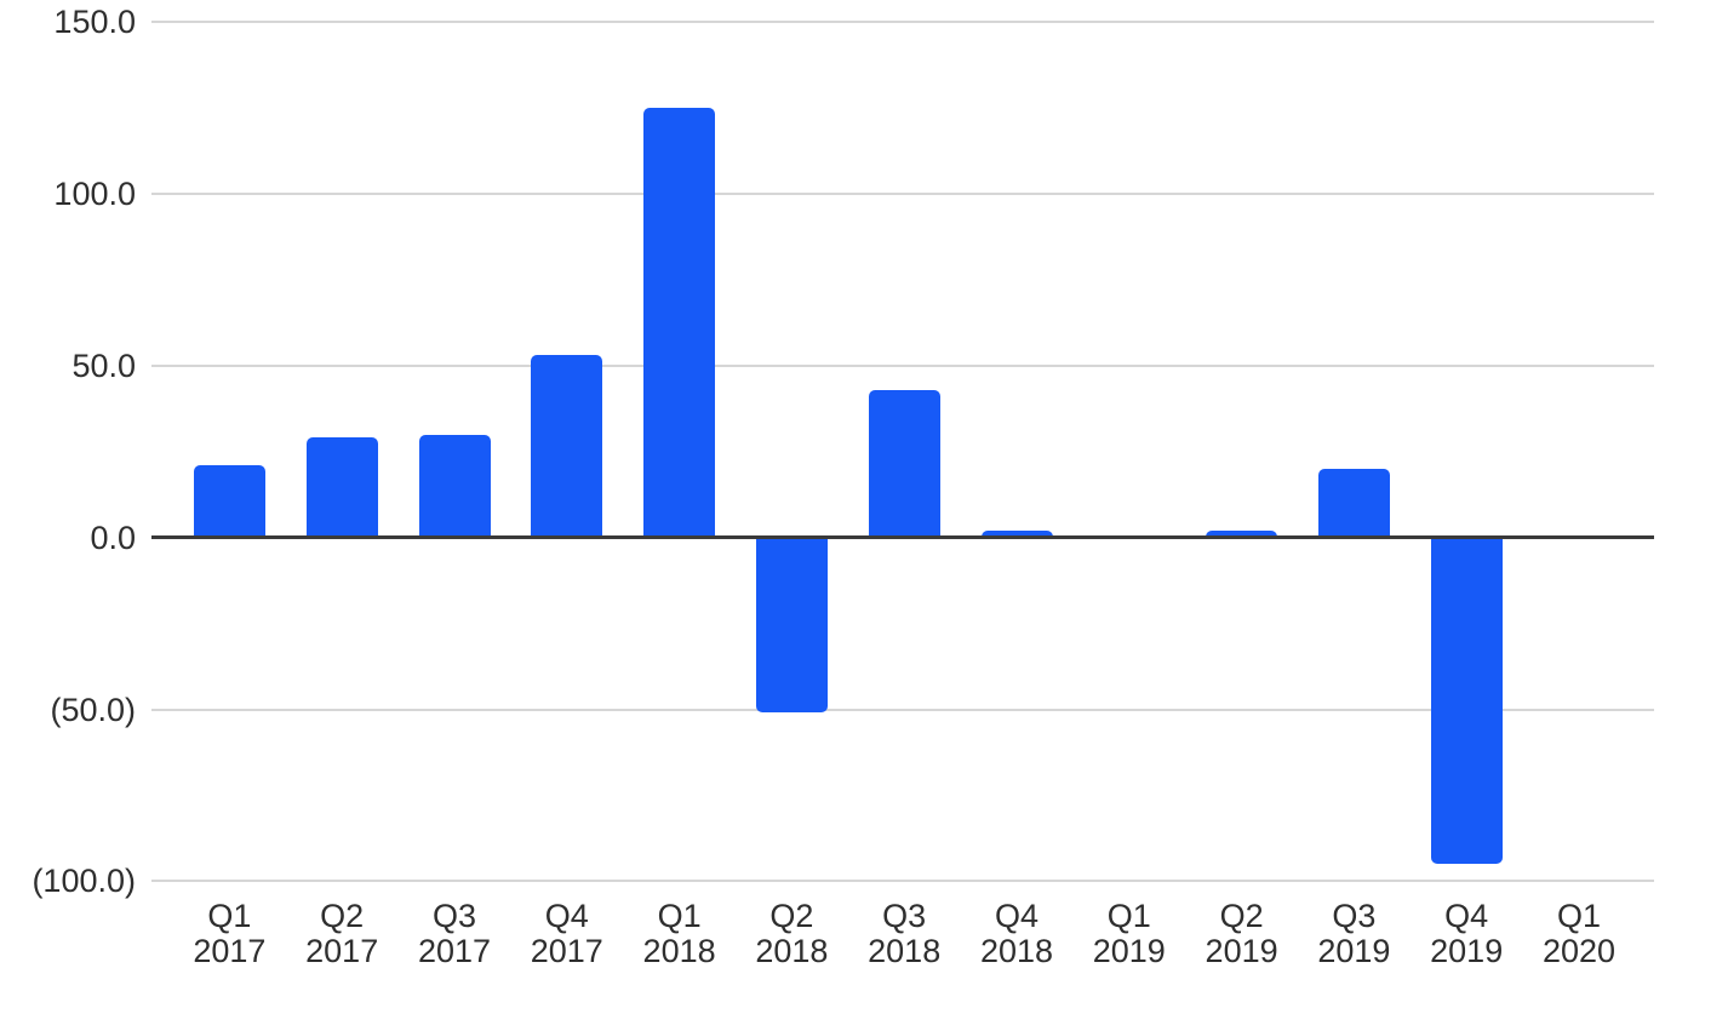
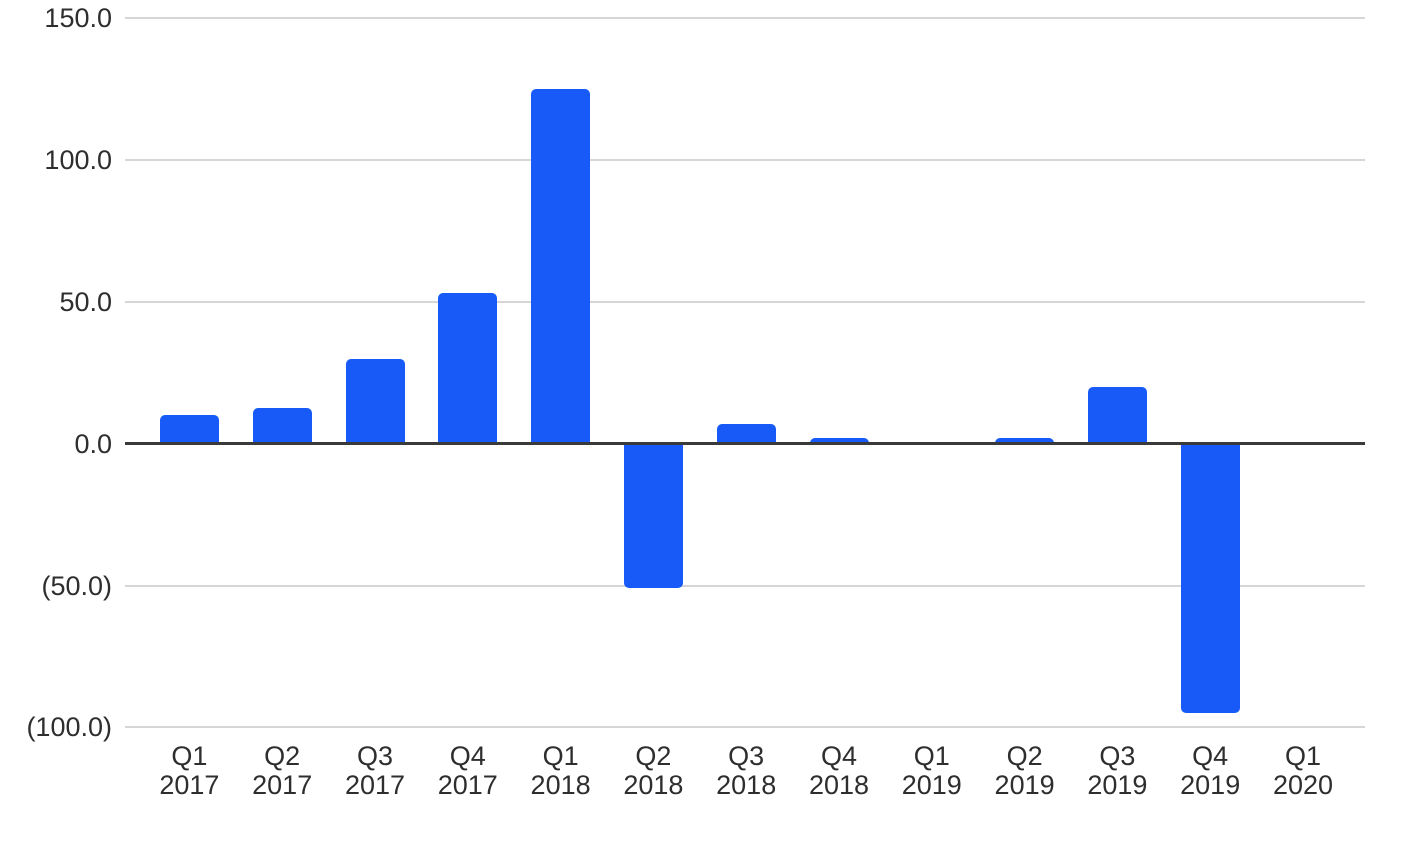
Q1 2017: 21 -> 10
Q2 2017: 29 -> 12
Q3 2018: 43 -> 7
